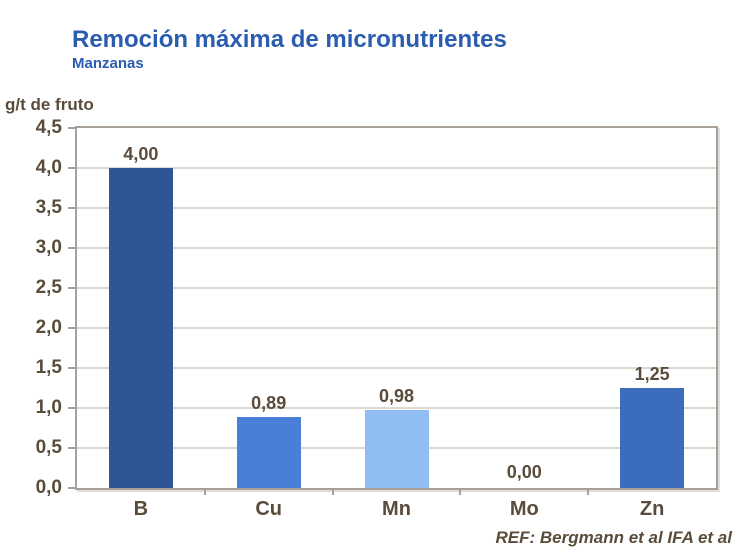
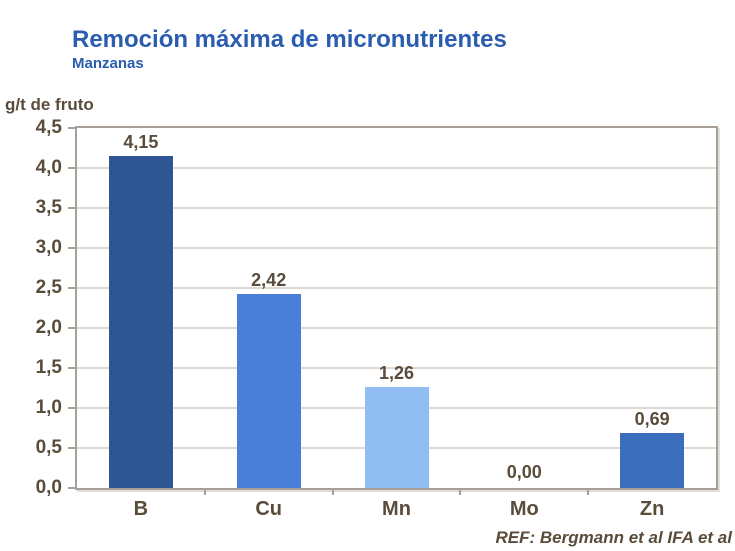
B: 4,00 -> 4,15
Cu: 0,89 -> 2,42
Mn: 0,98 -> 1,26
Zn: 1,25 -> 0,69
